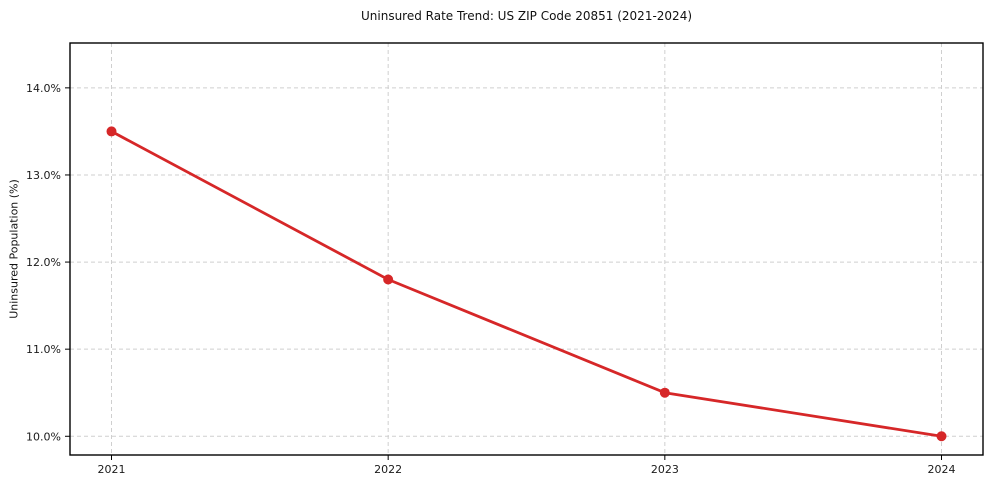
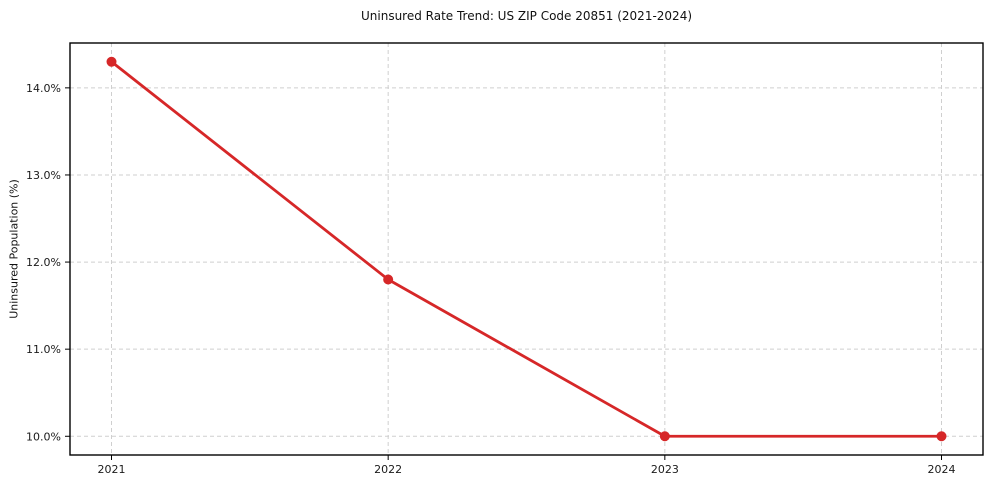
2021: 13.5% -> 14.3%
2023: 10.5% -> 10.0%
